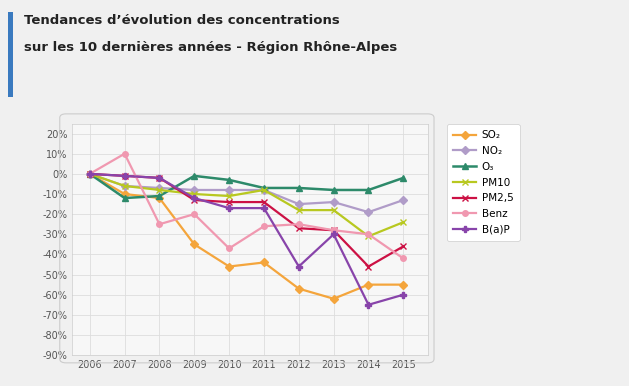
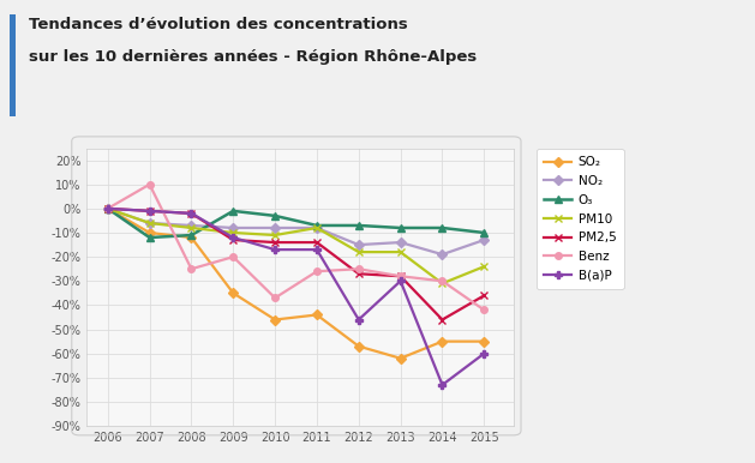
B(a)P/2014: -65% -> -73%
O₃/2015: -2% -> -10%
